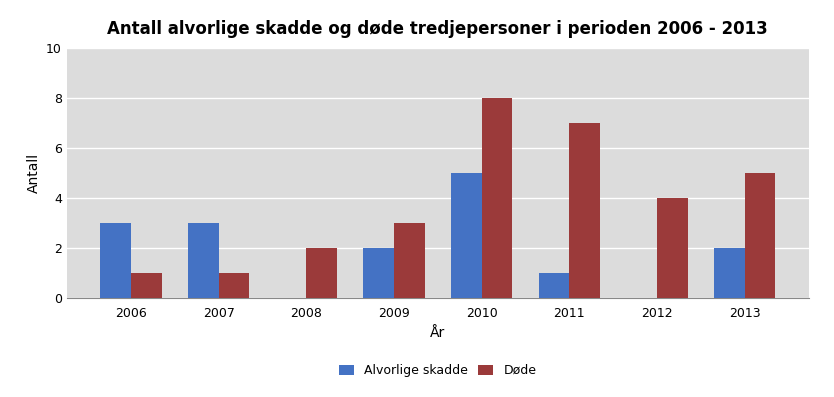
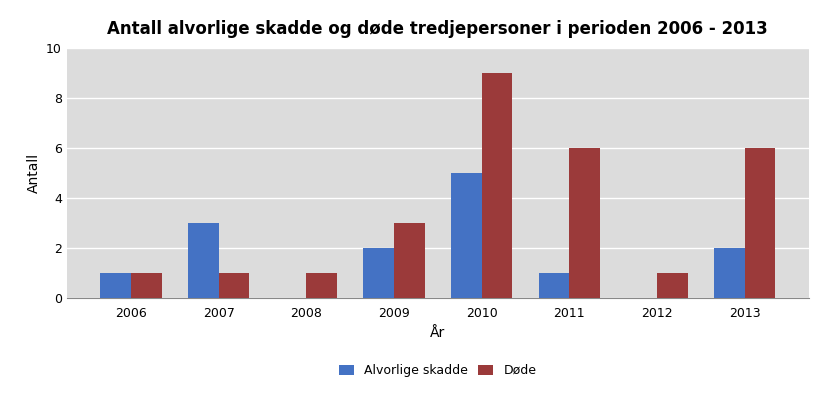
Alvorlige skadde/2006: 3 -> 1
Døde/2008: 2 -> 1
Døde/2010: 8 -> 9
Døde/2011: 7 -> 6
Døde/2012: 4 -> 1
Døde/2013: 5 -> 6
